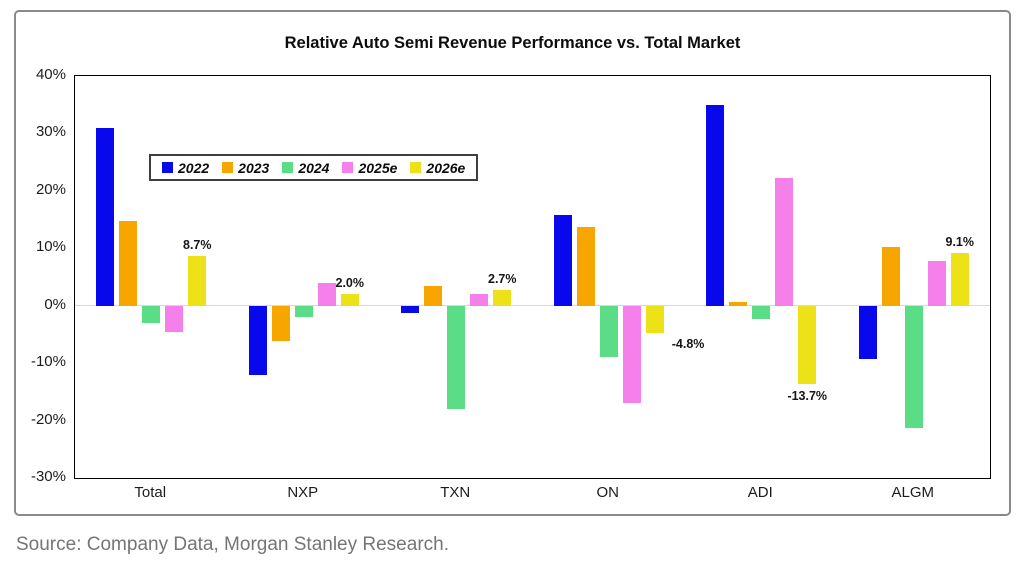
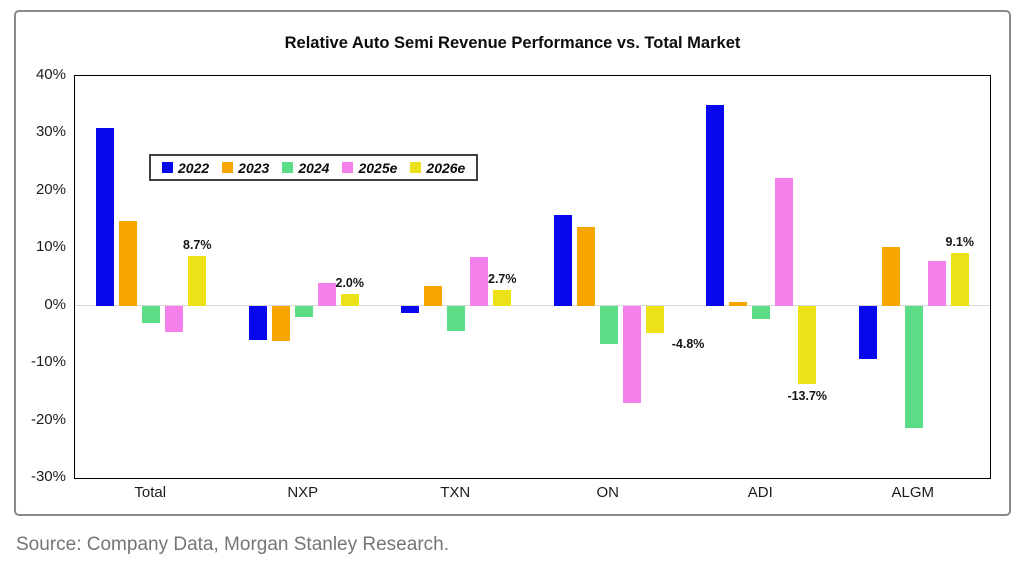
2022/NXP: -12% -> -6%
2024/TXN: -18% -> -4%
2025e/TXN: 2% -> 8%
2024/ON: -9% -> -7%
